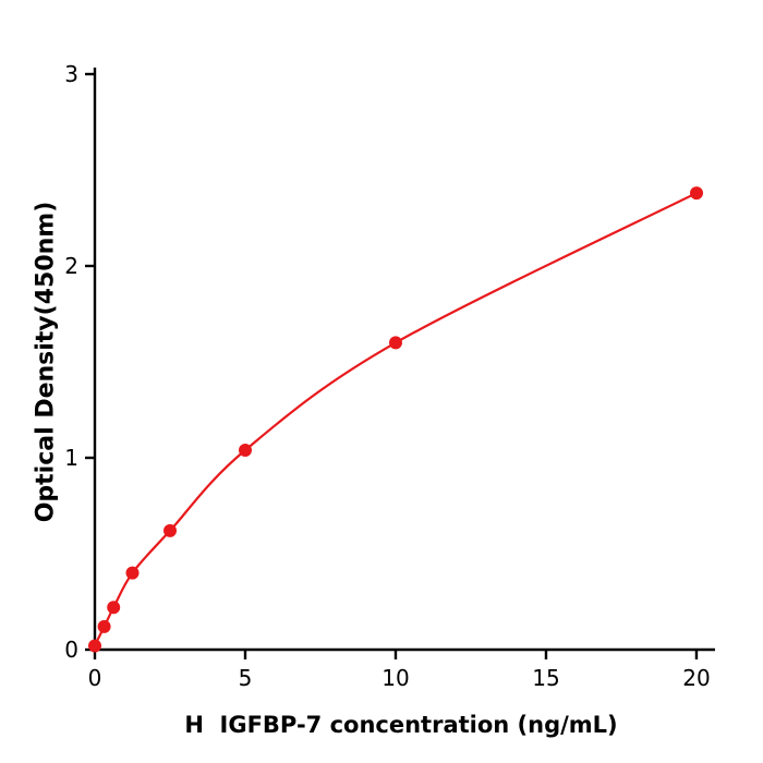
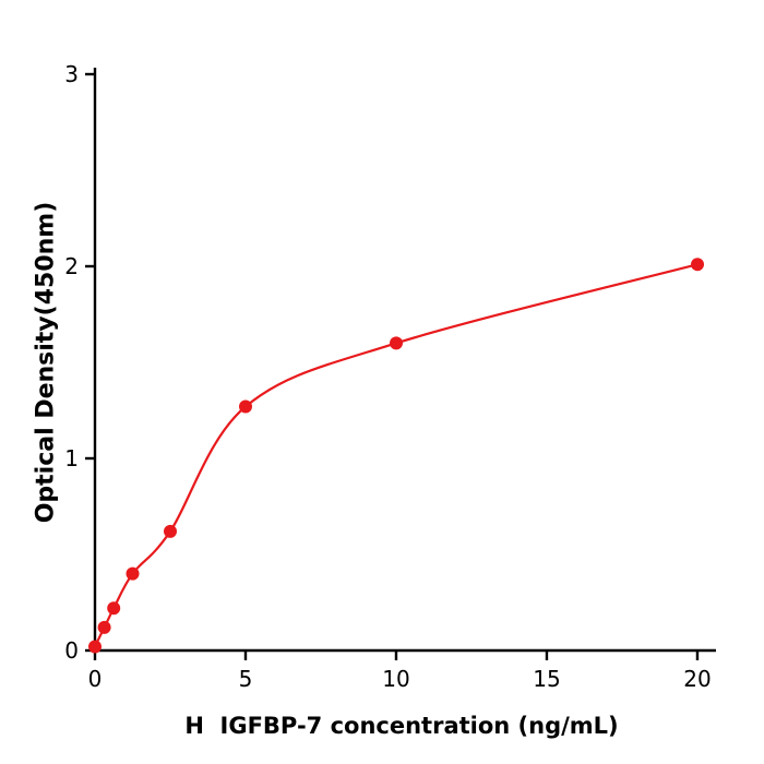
5: 1.04 -> 1.27
20: 2.38 -> 2.01
